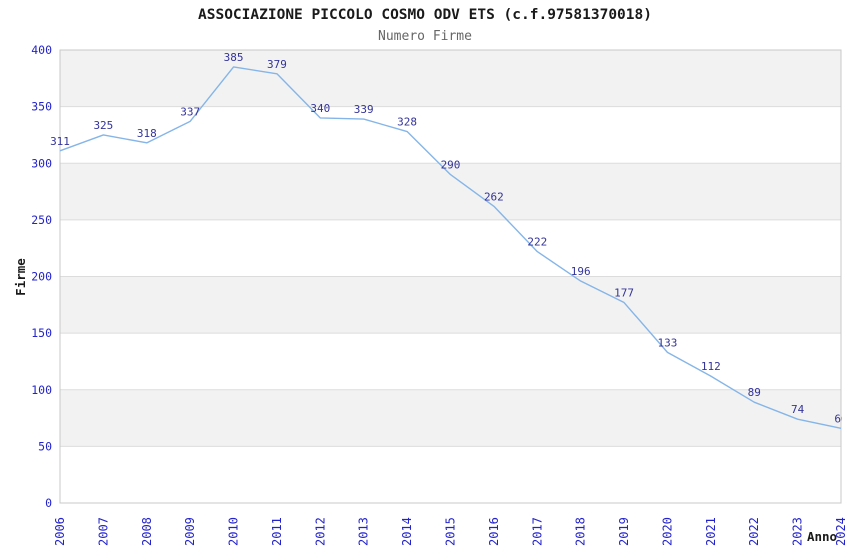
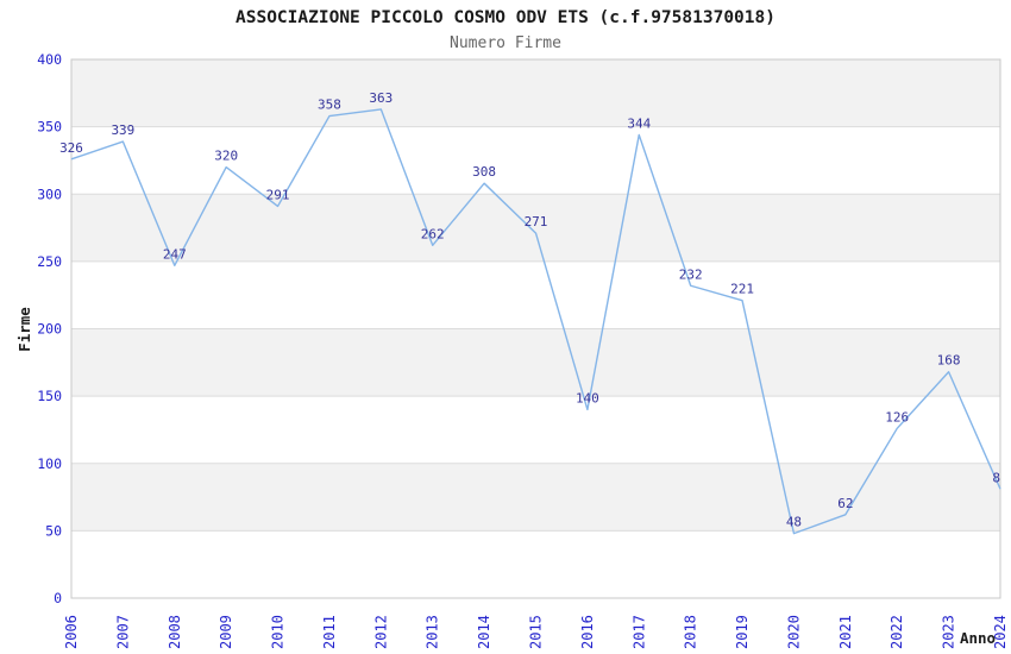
2006: 311 -> 326
2007: 325 -> 339
2008: 318 -> 247
2009: 337 -> 320
2010: 385 -> 291
2011: 379 -> 358
2012: 340 -> 363
2013: 339 -> 262
2014: 328 -> 308
2015: 290 -> 271
2016: 262 -> 140
2017: 222 -> 344
2018: 196 -> 232
2019: 177 -> 221
2020: 133 -> 48
2021: 112 -> 62
2022: 89 -> 126
2023: 74 -> 168
2024: 66 -> 81
